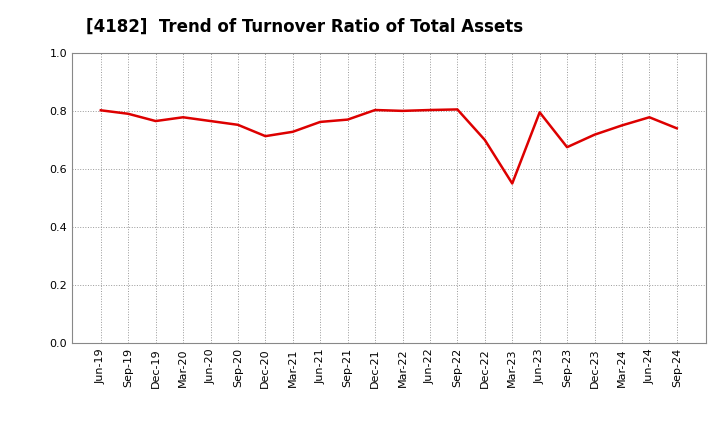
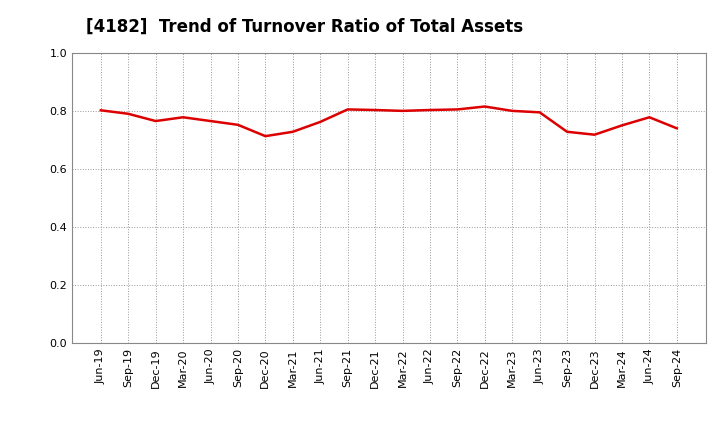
Sep-21: 0.770 -> 0.805
Dec-22: 0.700 -> 0.815
Mar-23: 0.550 -> 0.800
Sep-23: 0.675 -> 0.728
